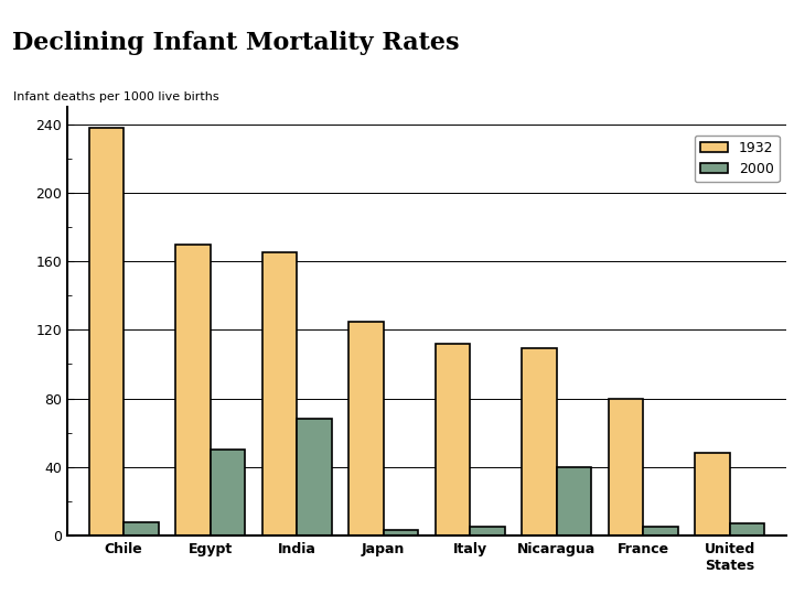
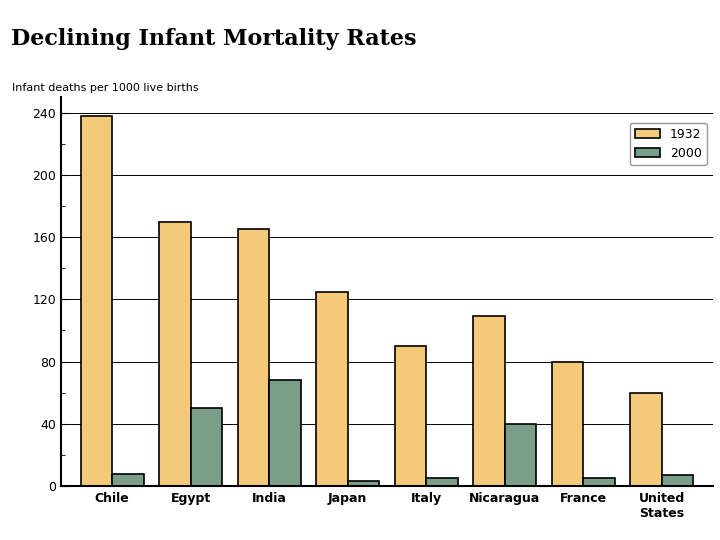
1932/Italy: 112 -> 90
1932/United States: 48 -> 60
